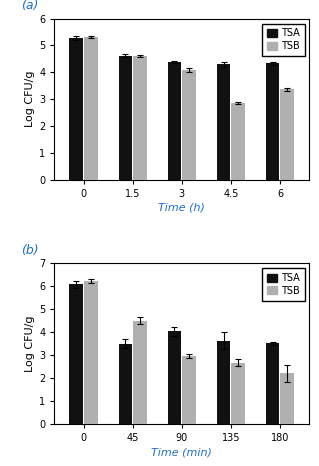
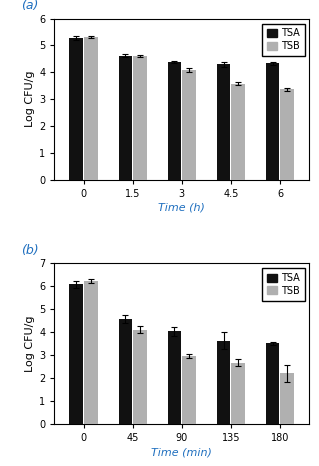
TSB/4.5: 2.85 -> 3.57
TSA/45: 3.50 -> 4.58
TSB/45: 4.50 -> 4.10
